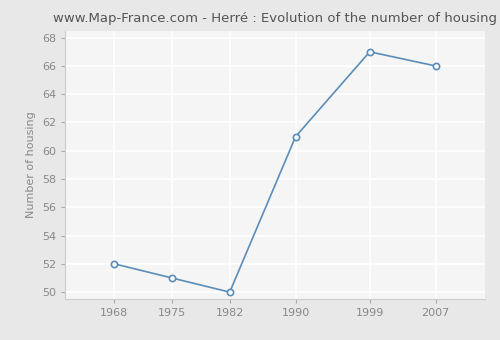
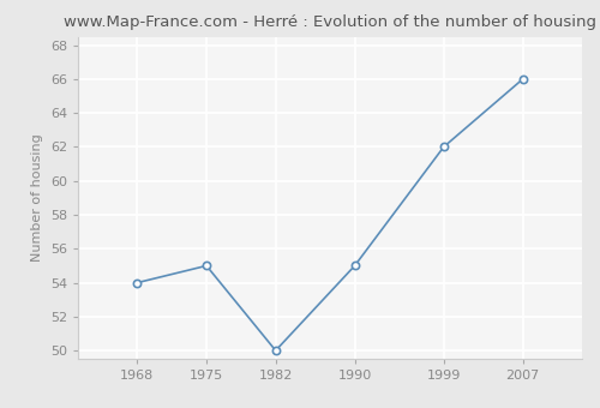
1968: 52 -> 54
1975: 51 -> 55
1990: 61 -> 55
1999: 67 -> 62
